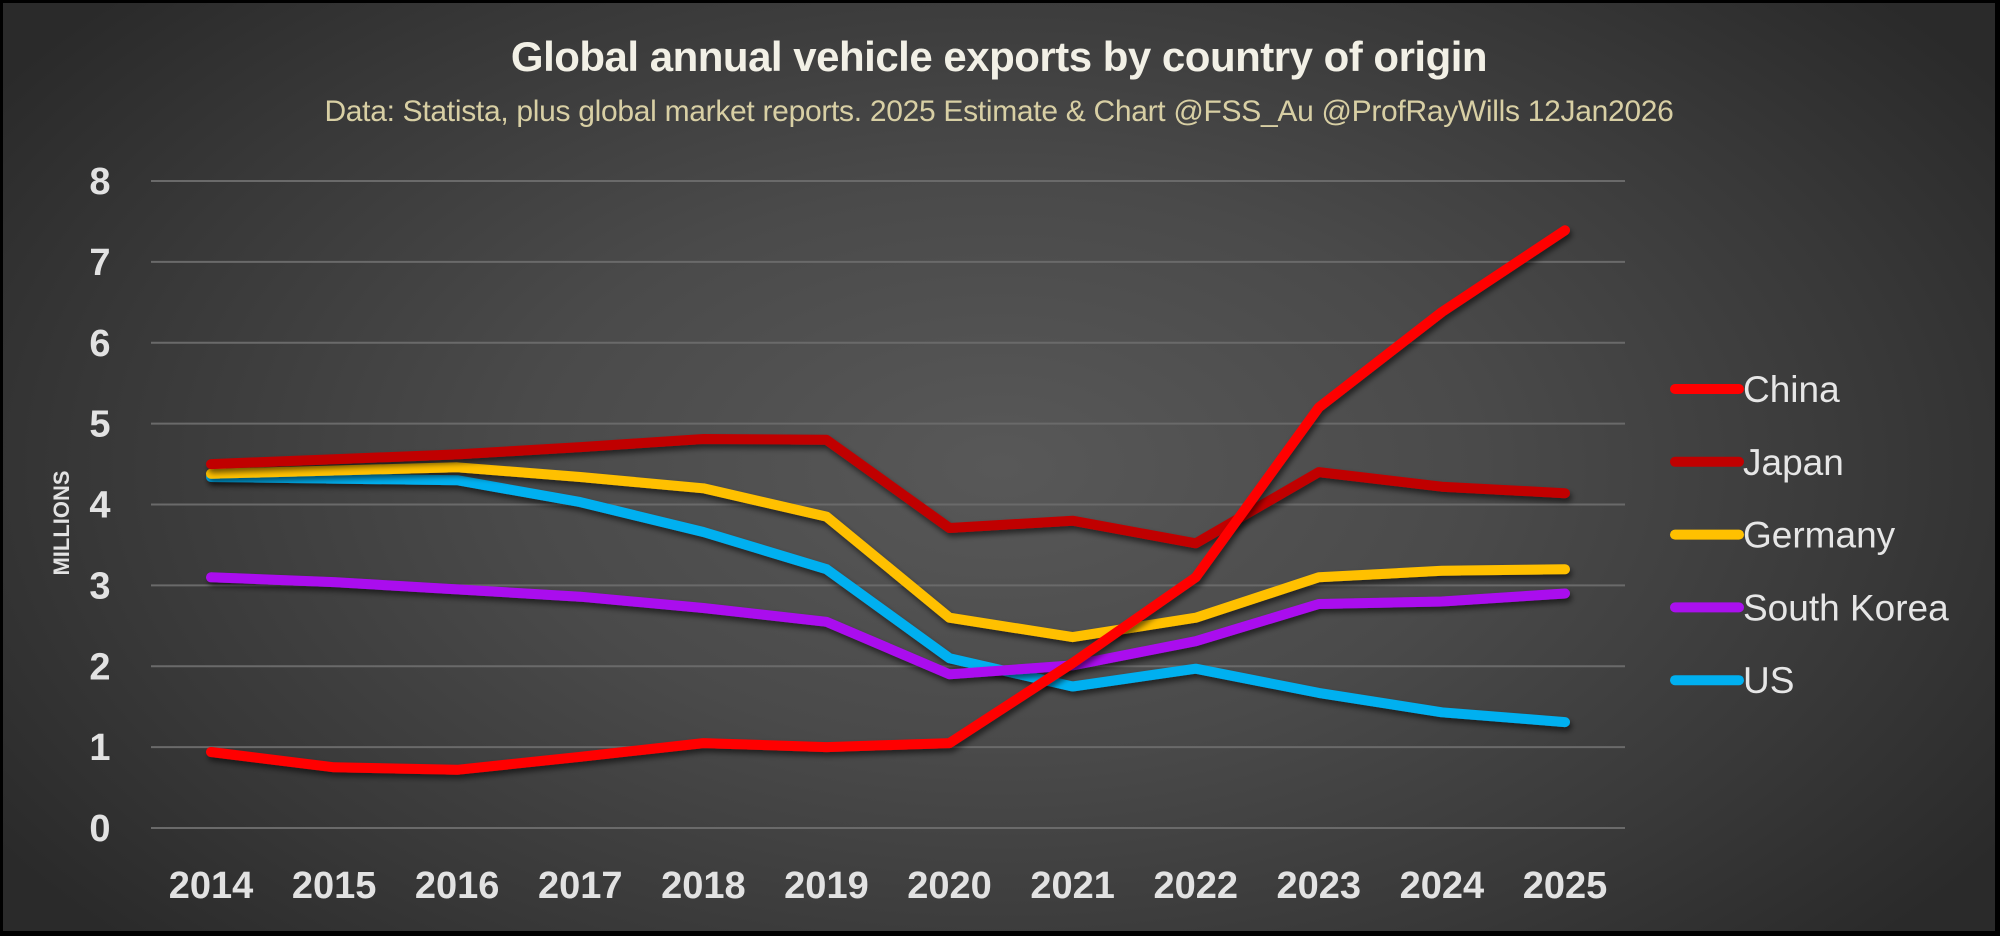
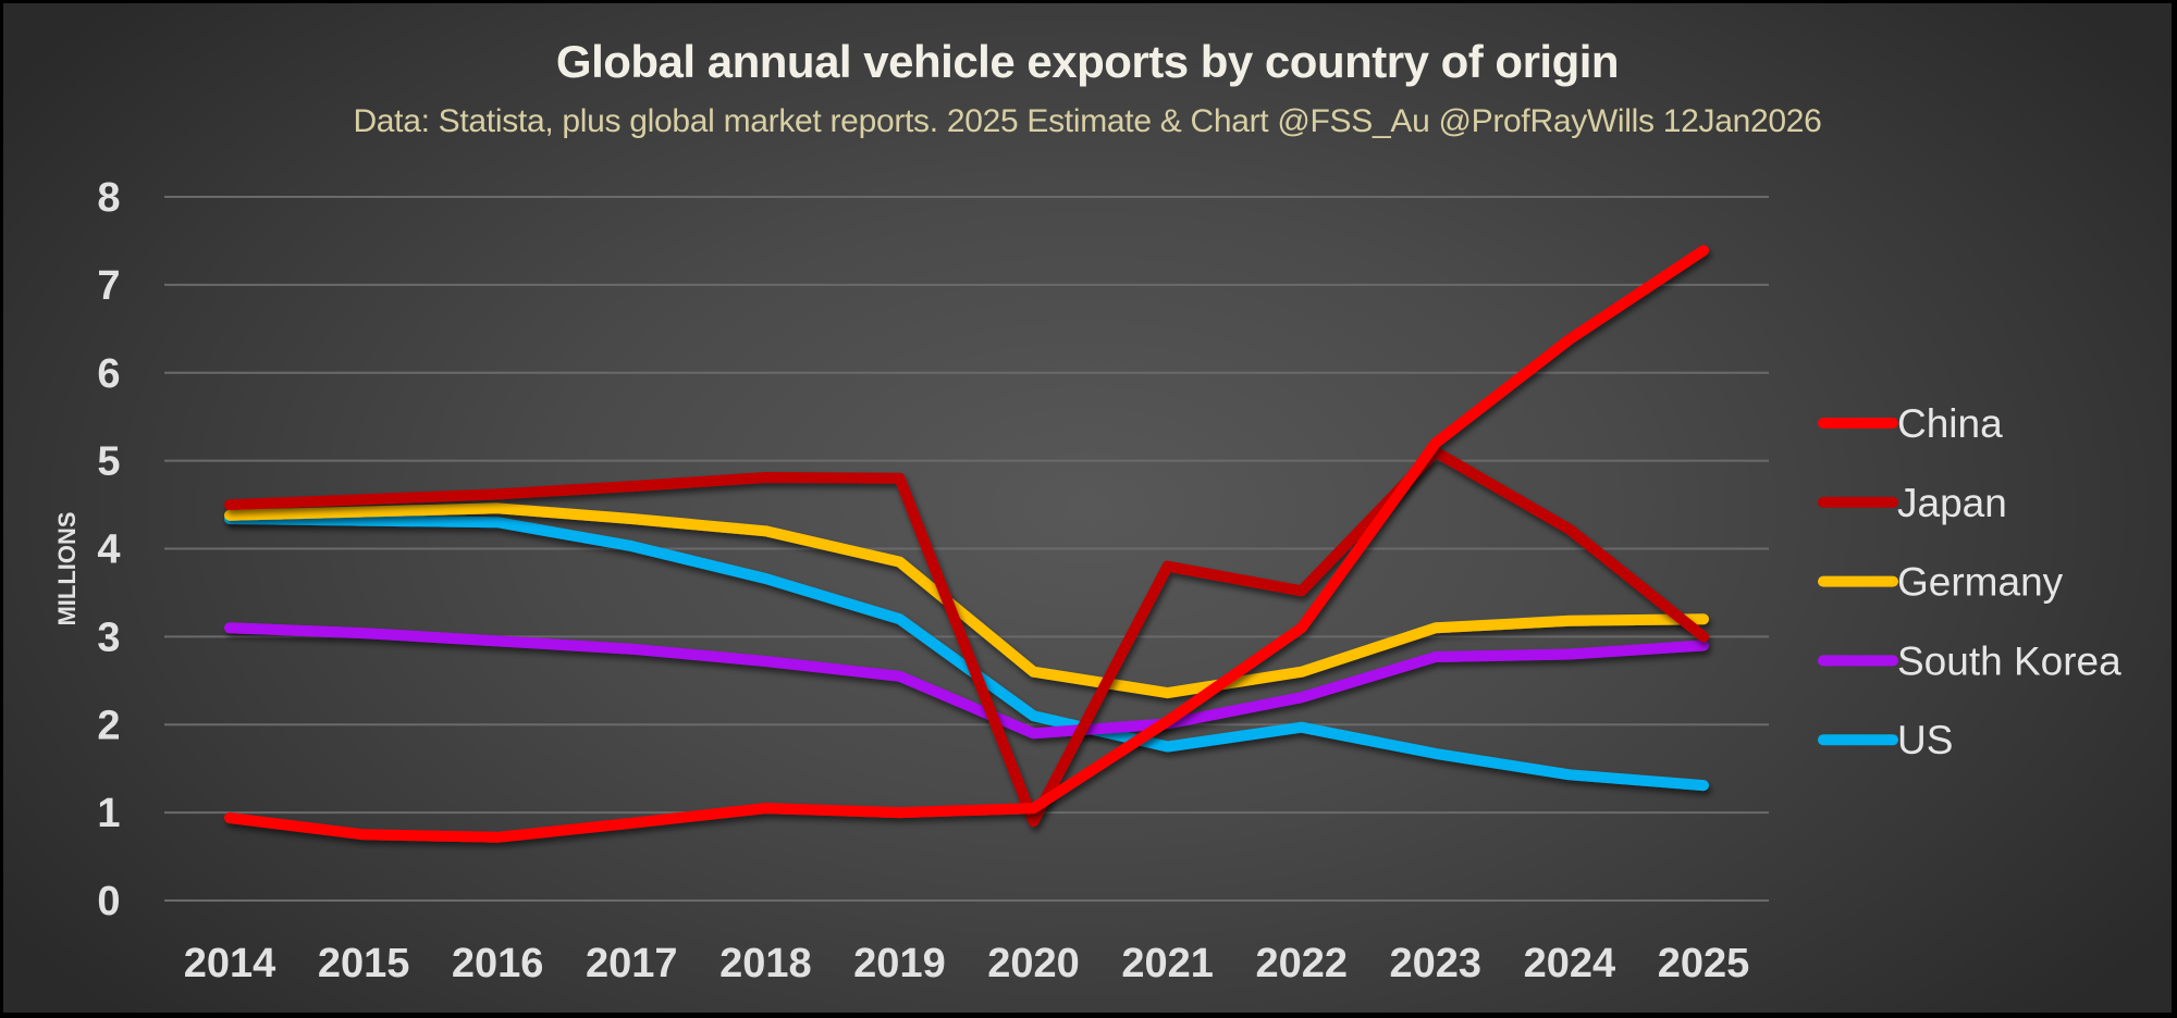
Japan/2020: 3.7 -> 0.9
Japan/2023: 4.4 -> 5.1
Japan/2025: 4.1 -> 3.0
